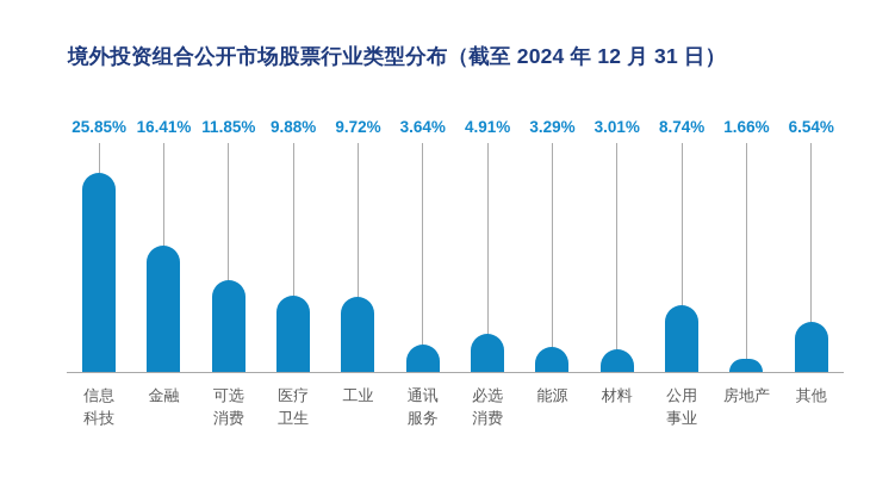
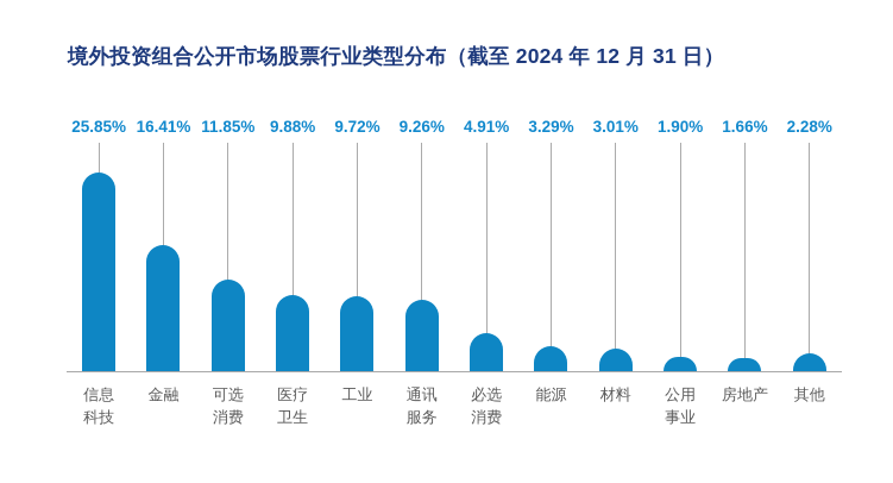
通讯服务: 3.64% -> 9.26%
公用事业: 8.74% -> 1.90%
其他: 6.54% -> 2.28%
